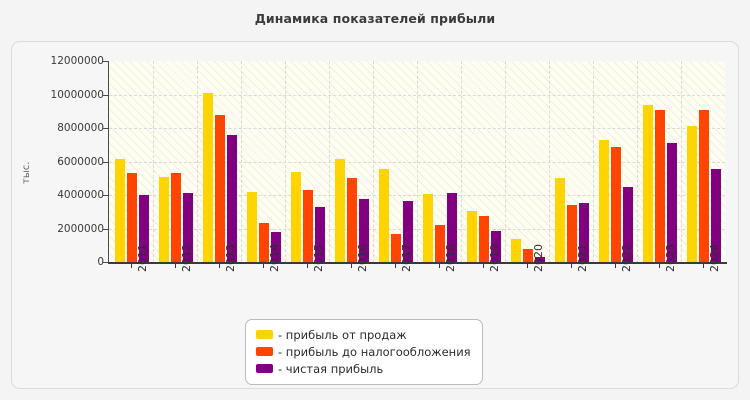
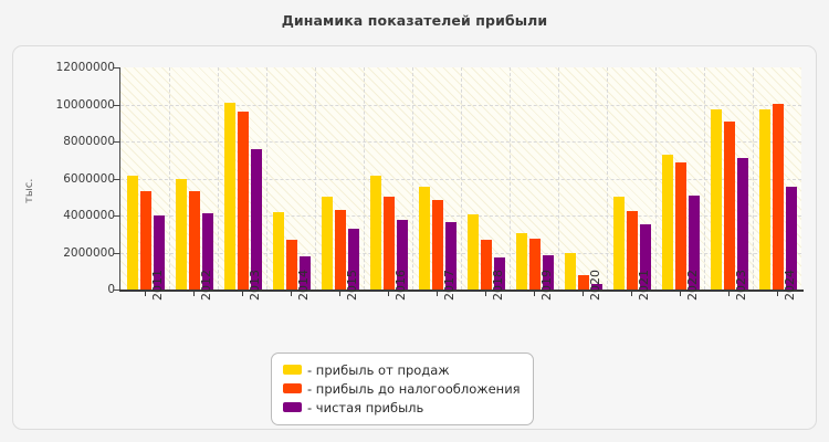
- прибыль от продаж/2012: 5100000 -> 6000000
- прибыль до налогообложения/2013: 8800000 -> 9600000
- прибыль до налогообложения/2014: 2300000 -> 2700000
- прибыль от продаж/2015: 5400000 -> 5000000
- прибыль до налогообложения/2017: 1700000 -> 4800000
- прибыль до налогообложения/2018: 2200000 -> 2700000
- чистая прибыль/2018: 4100000 -> 1800000
- прибыль от продаж/2020: 1400000 -> 2000000
- прибыль до налогообложения/2021: 3400000 -> 4300000
- чистая прибыль/2022: 4500000 -> 5100000
- прибыль от продаж/2023: 9400000 -> 9800000
- прибыль от продаж/2024: 8100000 -> 9800000
- прибыль до налогообложения/2024: 9100000 -> 10000000
